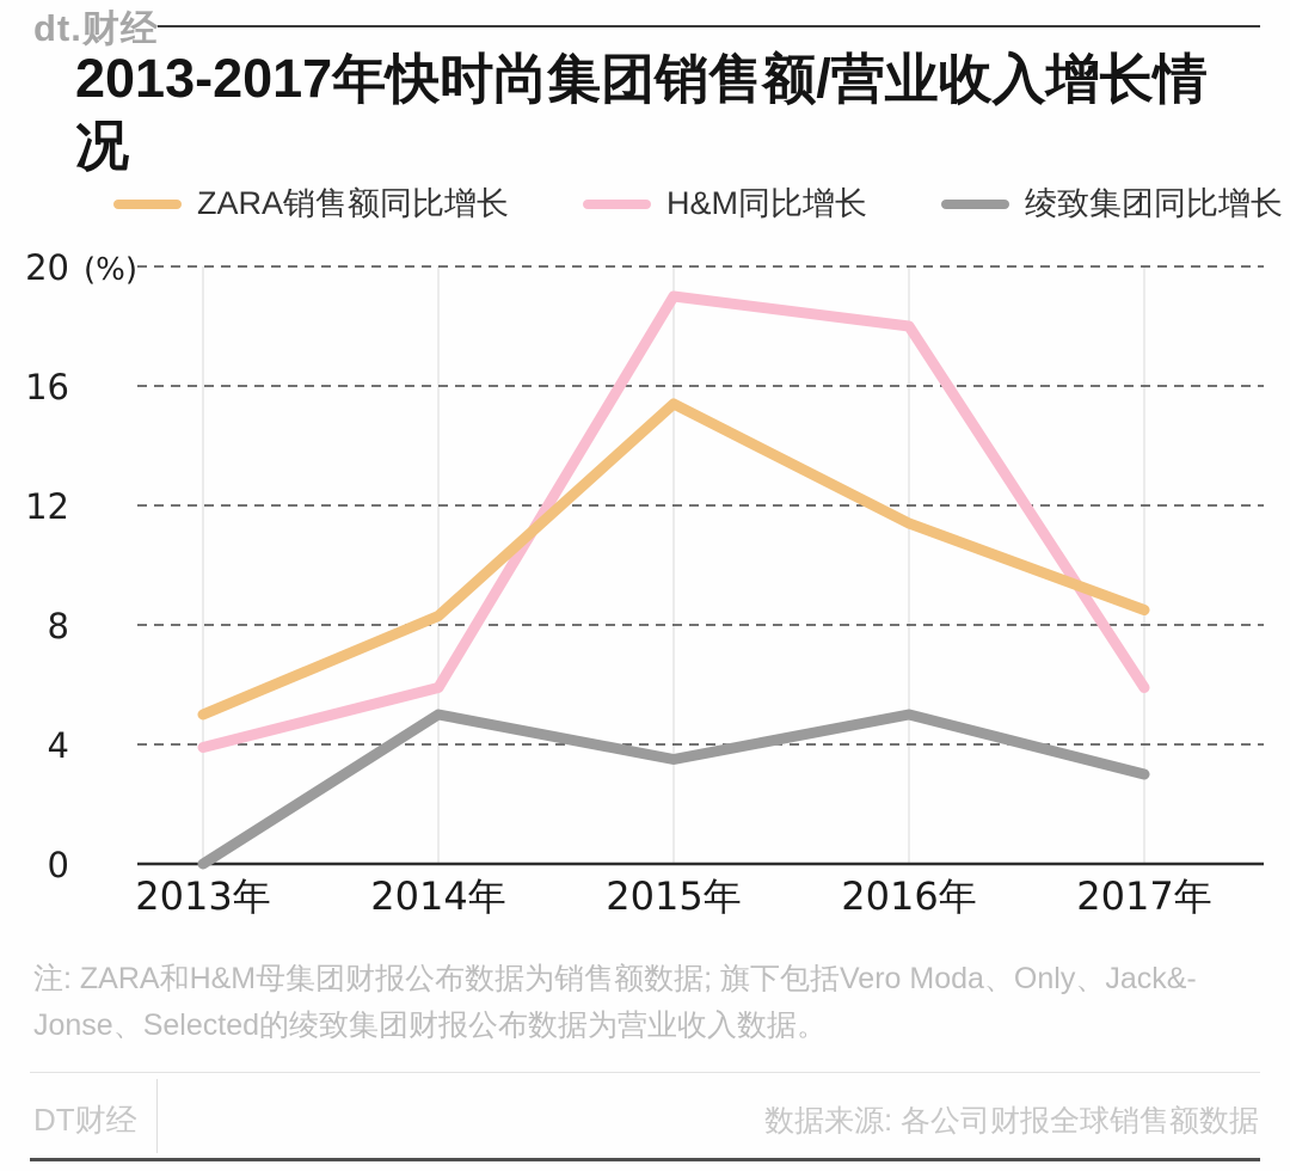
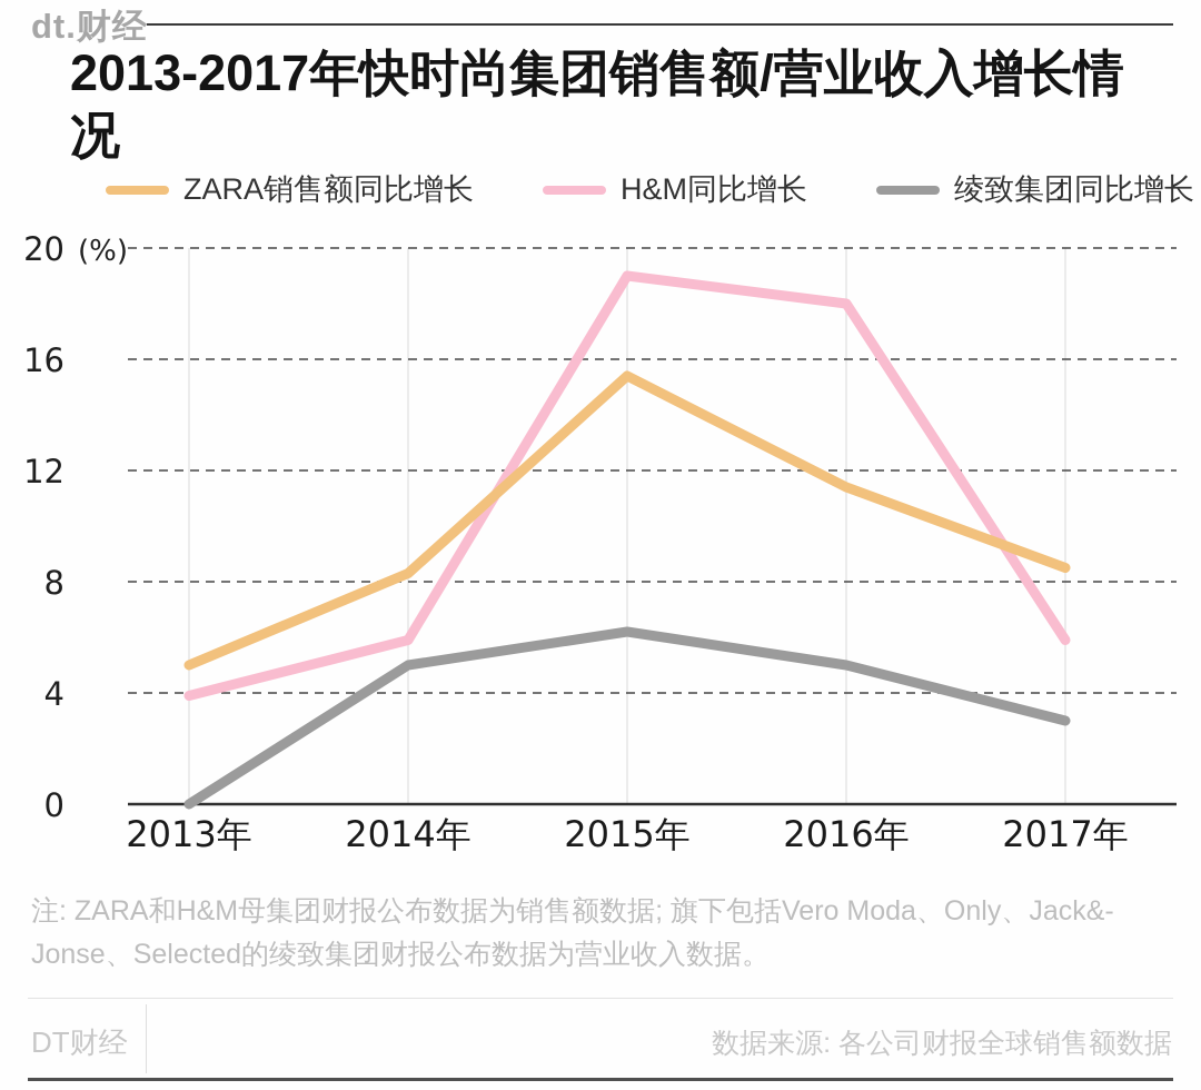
绫致集团同比增长/2015年: 3.5 -> 6.2
